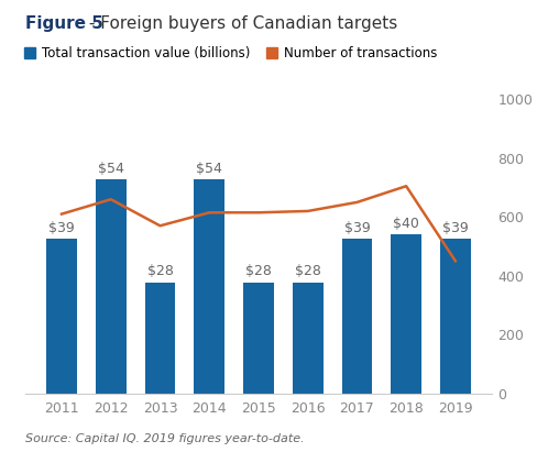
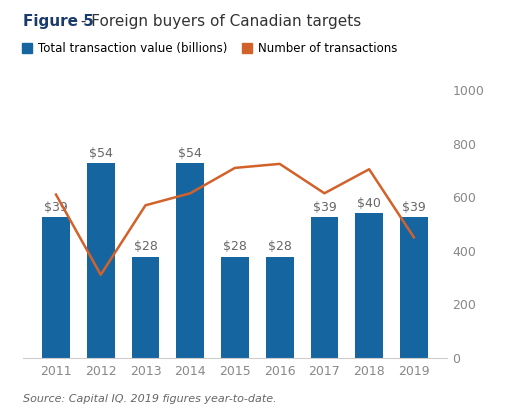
Number of transactions/2012: 660 -> 310
Number of transactions/2015: 615 -> 710
Number of transactions/2016: 620 -> 725
Number of transactions/2017: 650 -> 615
